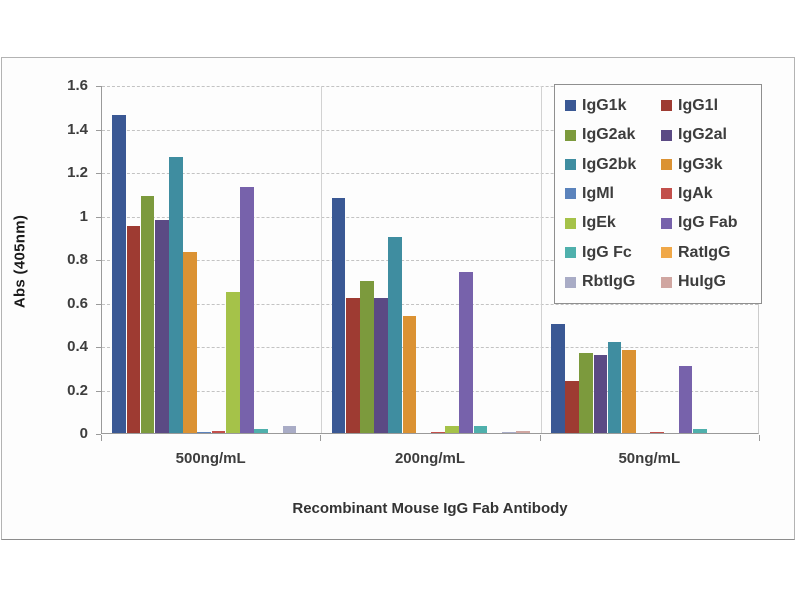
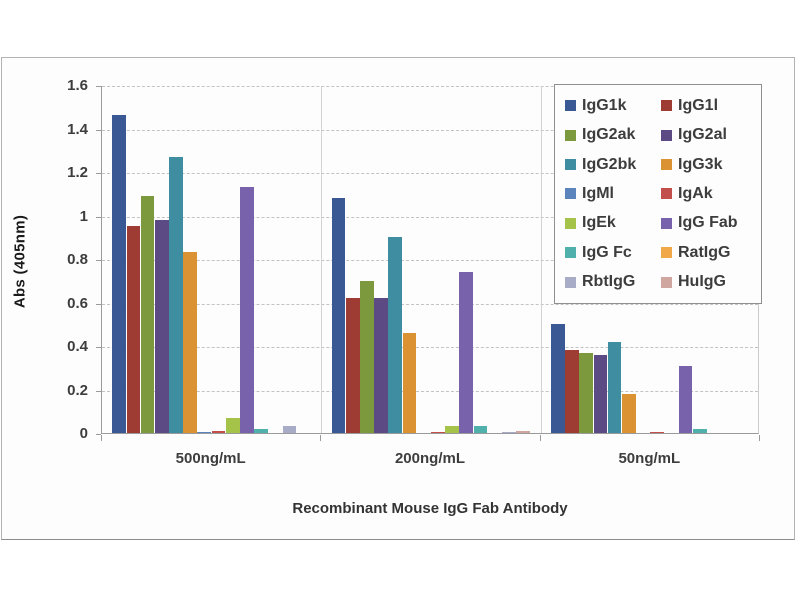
IgEk/500ng/mL: 0.65 -> 0.07
IgG3k/200ng/mL: 0.54 -> 0.46
IgG1l/50ng/mL: 0.24 -> 0.38
IgG3k/50ng/mL: 0.38 -> 0.18
